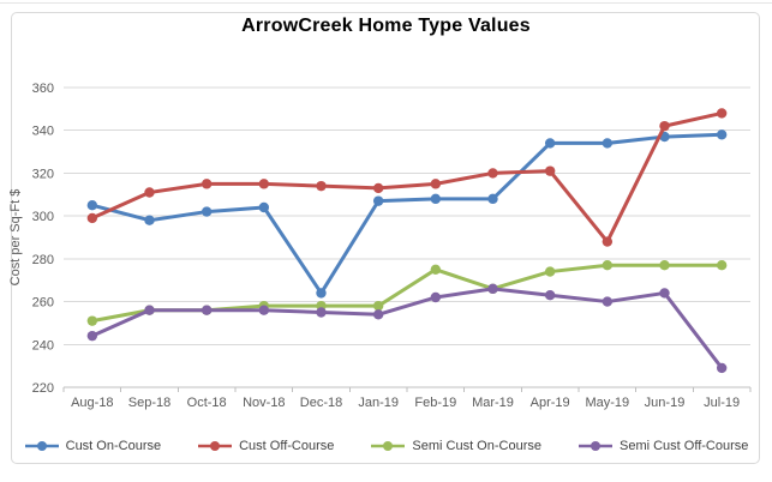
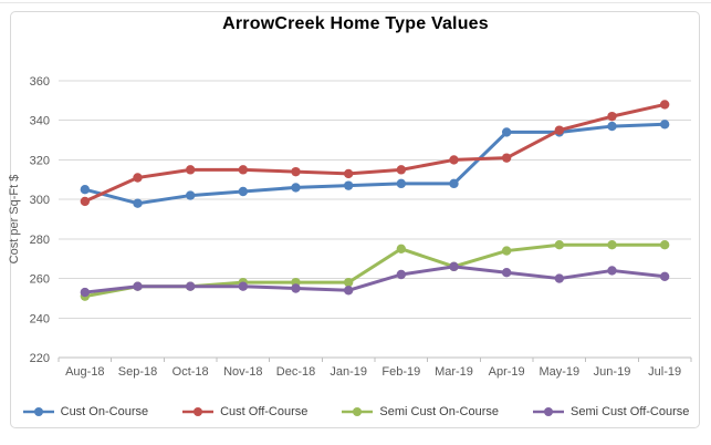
Semi Cust Off-Course/Aug-18: 244 -> 253
Cust On-Course/Dec-18: 264 -> 306
Cust Off-Course/May-19: 288 -> 335
Semi Cust Off-Course/Jul-19: 229 -> 261
